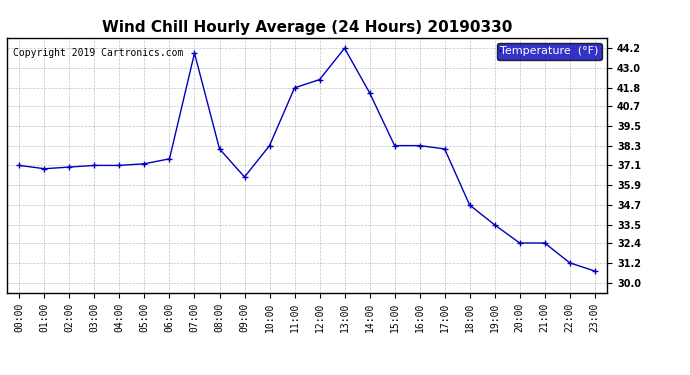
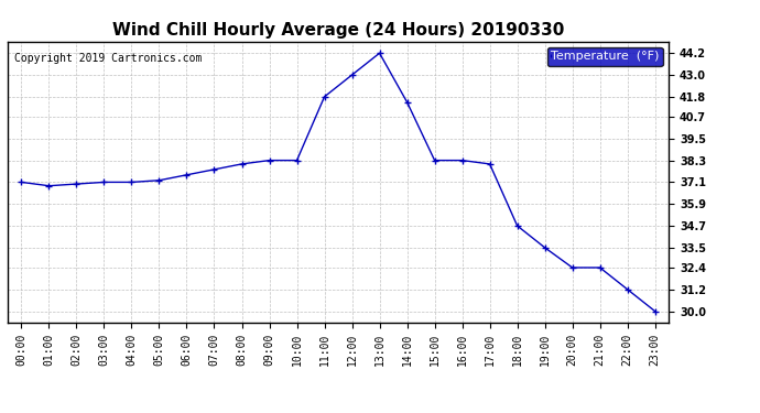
07:00: 43.9 -> 37.8
09:00: 36.4 -> 38.3
12:00: 42.3 -> 43.0
23:00: 30.7 -> 30.0
